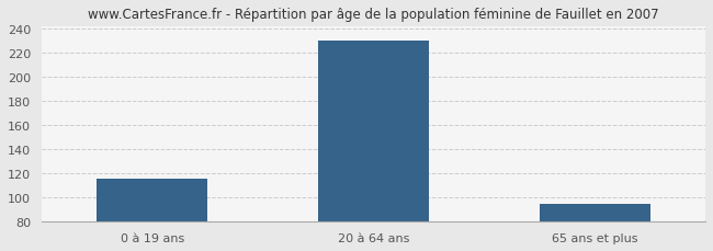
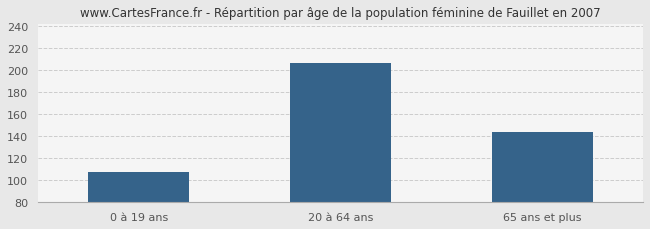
0 à 19 ans: 116 -> 108
20 à 64 ans: 230 -> 207
65 ans et plus: 95 -> 144
